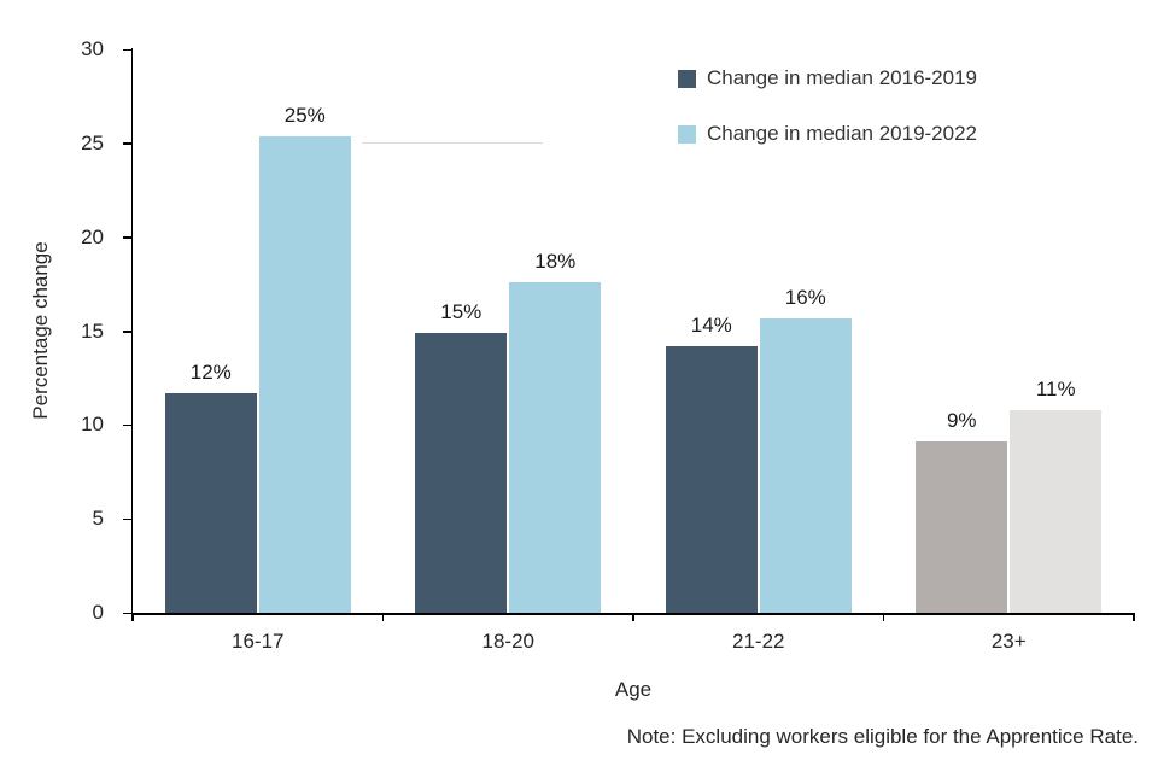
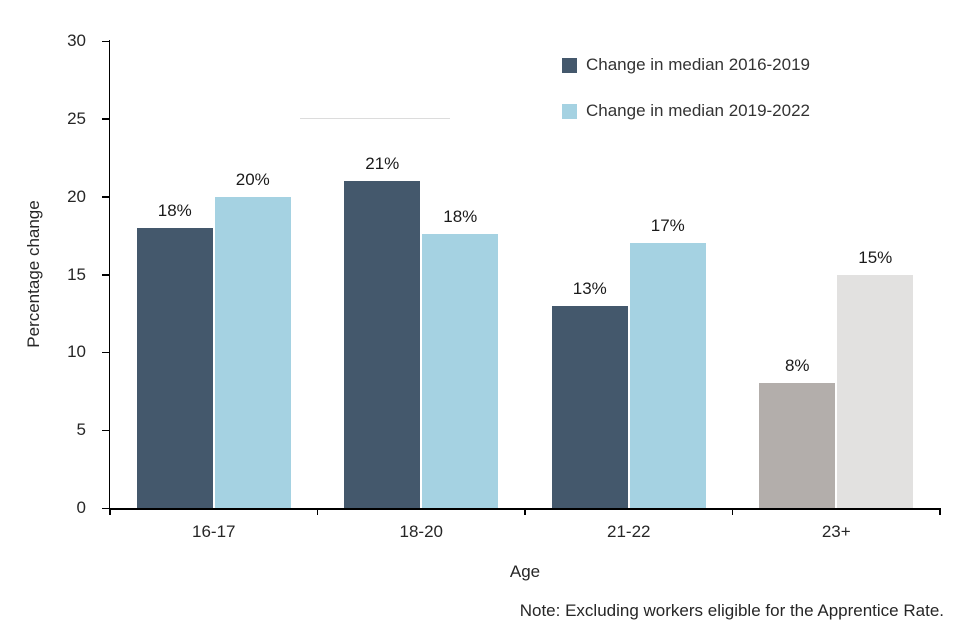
Change in median 2016-2019/16-17: 12% -> 18%
Change in median 2019-2022/16-17: 25% -> 20%
Change in median 2016-2019/18-20: 15% -> 21%
Change in median 2016-2019/21-22: 14% -> 13%
Change in median 2019-2022/21-22: 16% -> 17%
Change in median 2016-2019/23+: 9% -> 8%
Change in median 2019-2022/23+: 11% -> 15%
